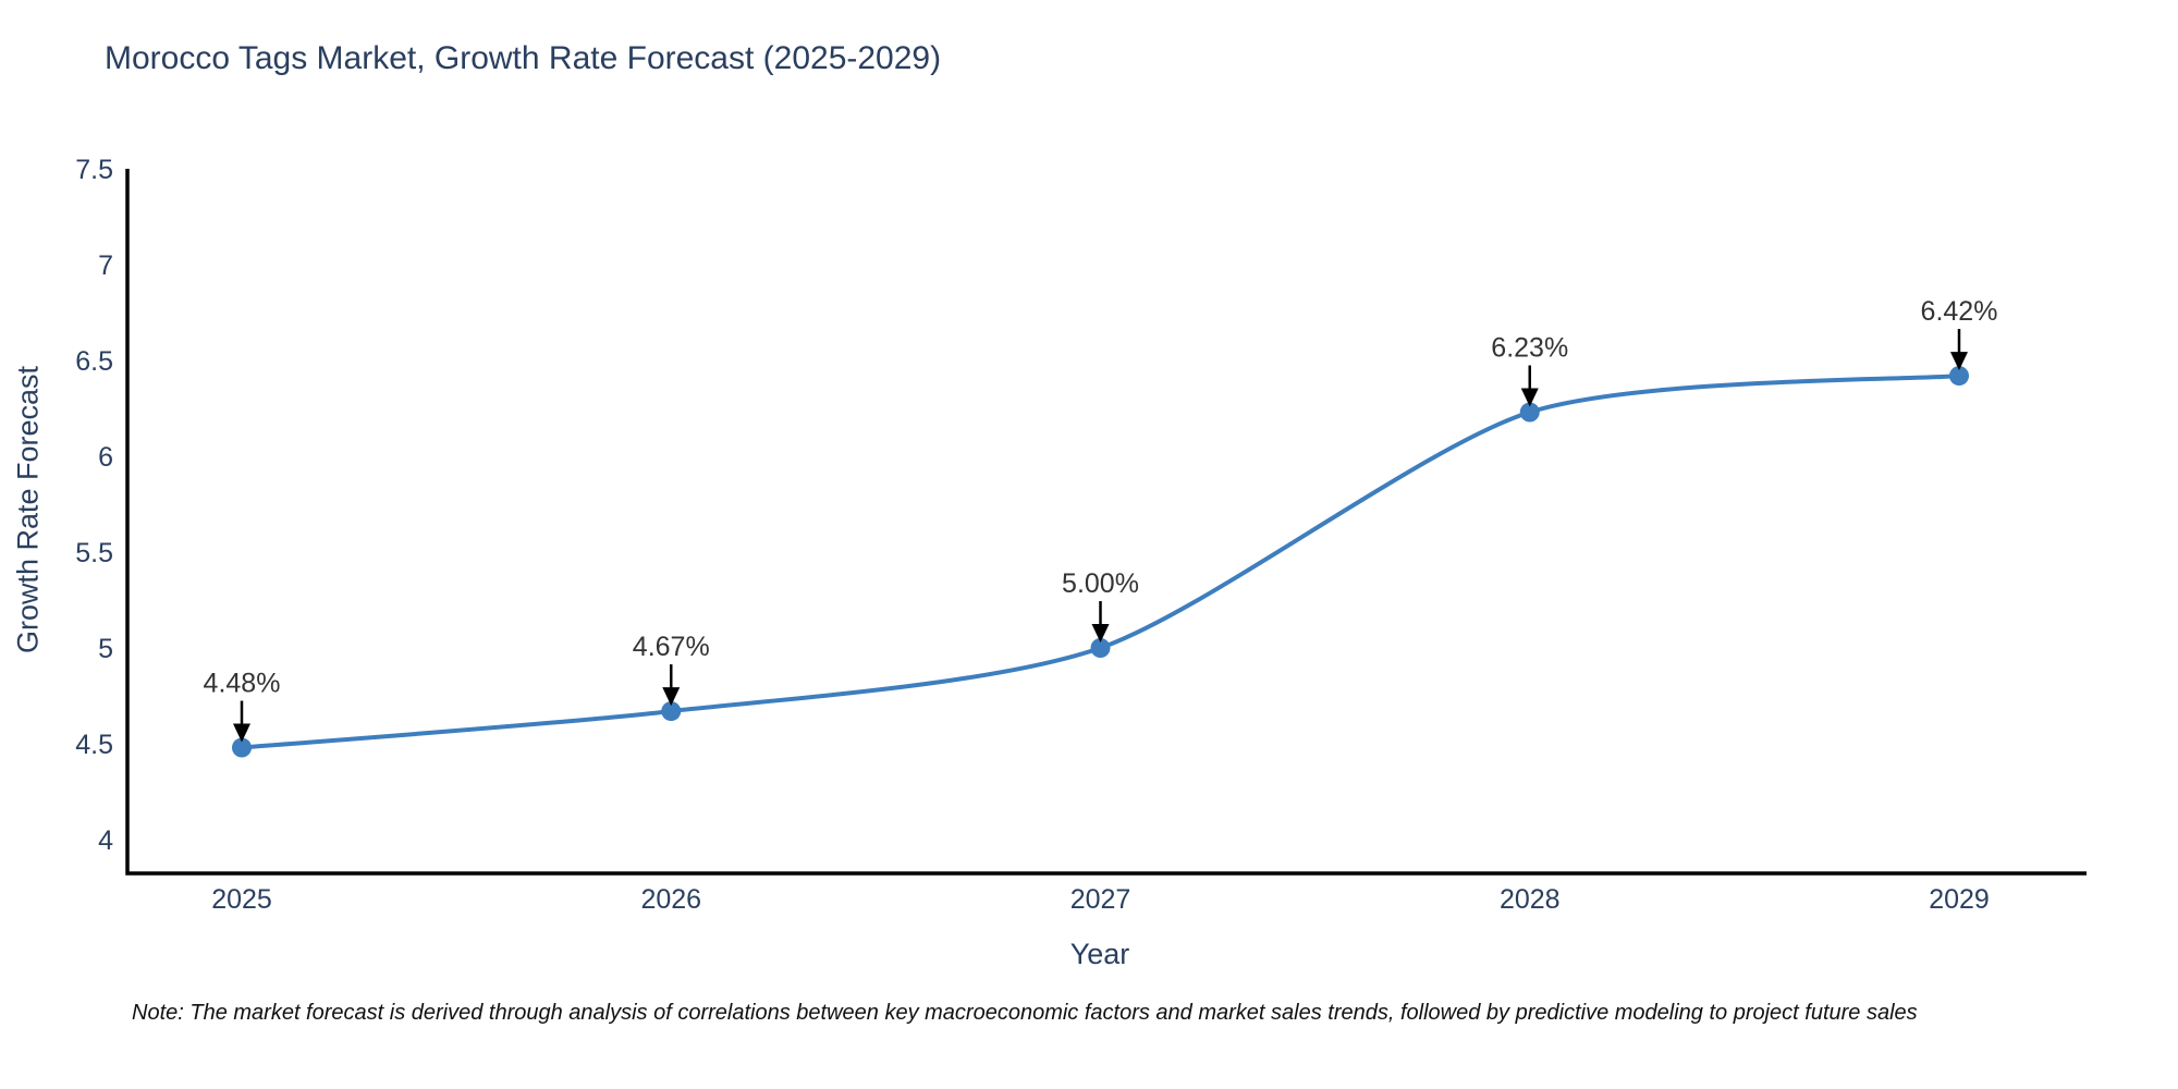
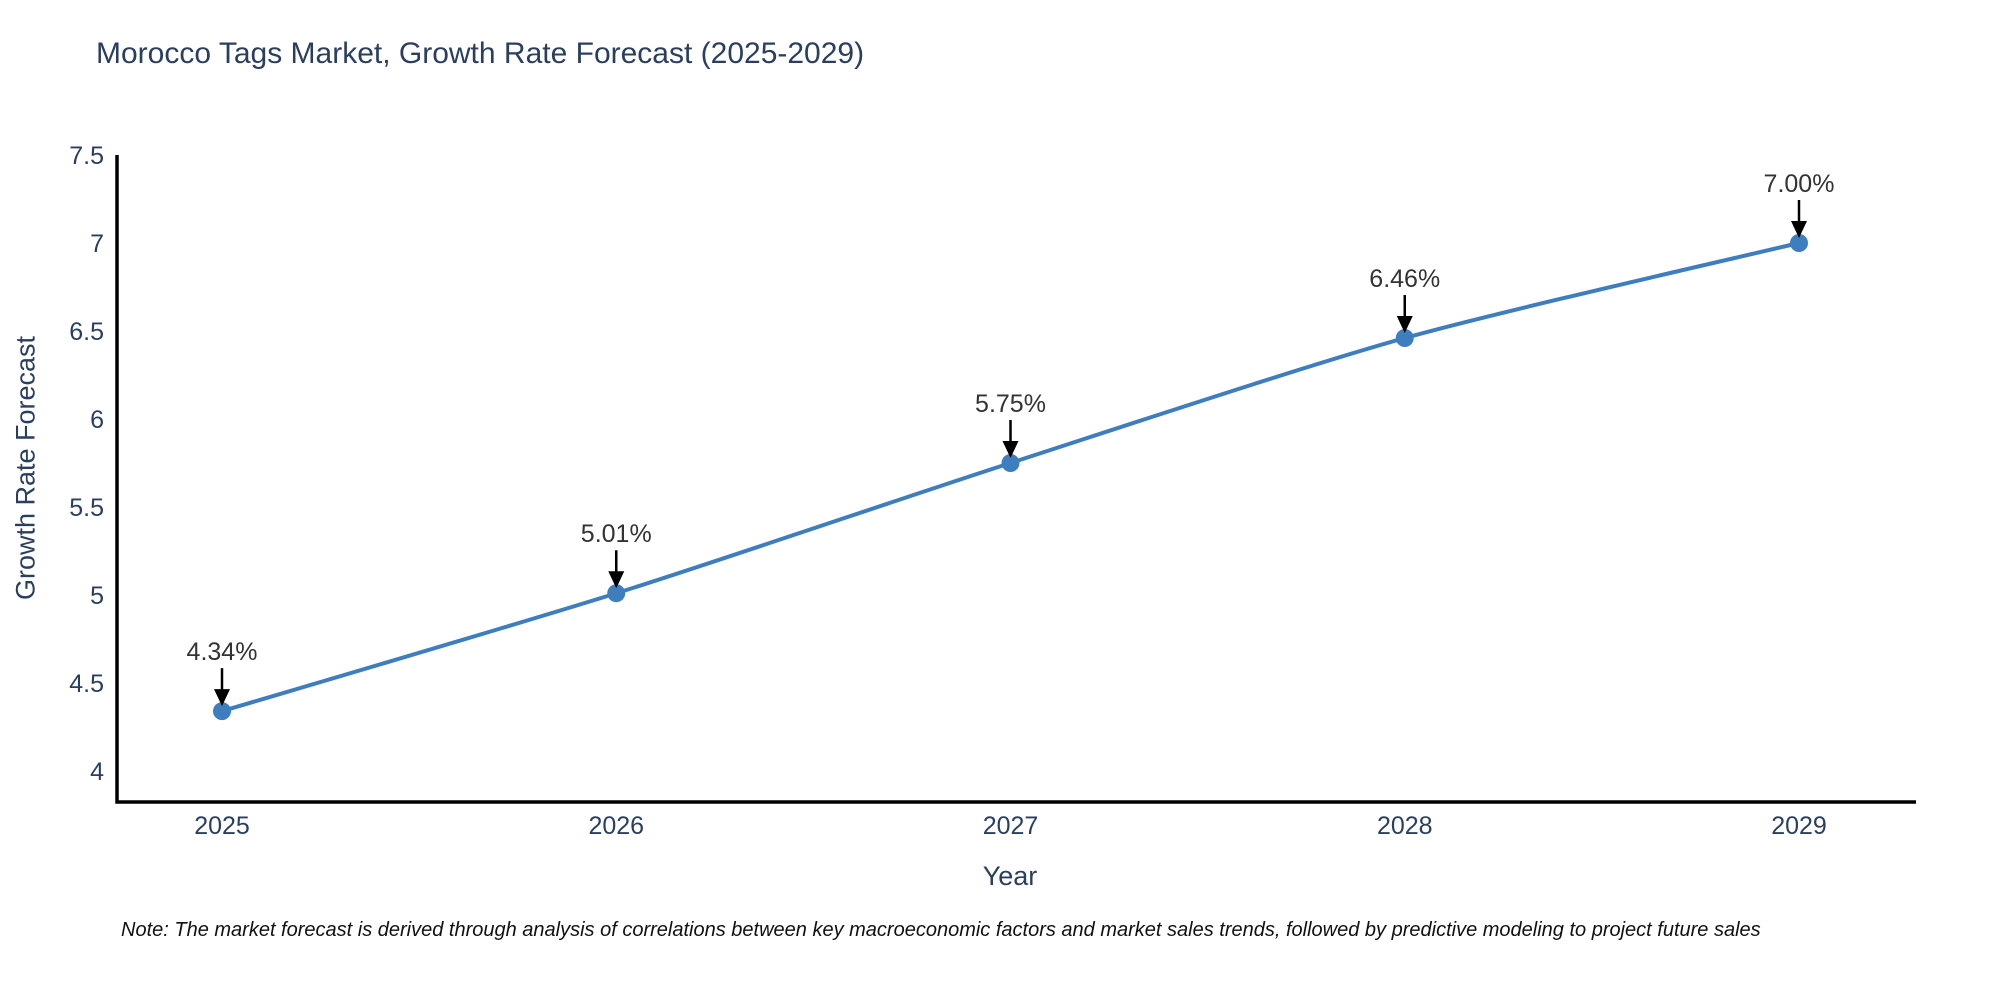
2025: 4.48% -> 4.34%
2026: 4.67% -> 5.01%
2027: 5.00% -> 5.75%
2028: 6.23% -> 6.46%
2029: 6.42% -> 7.00%
